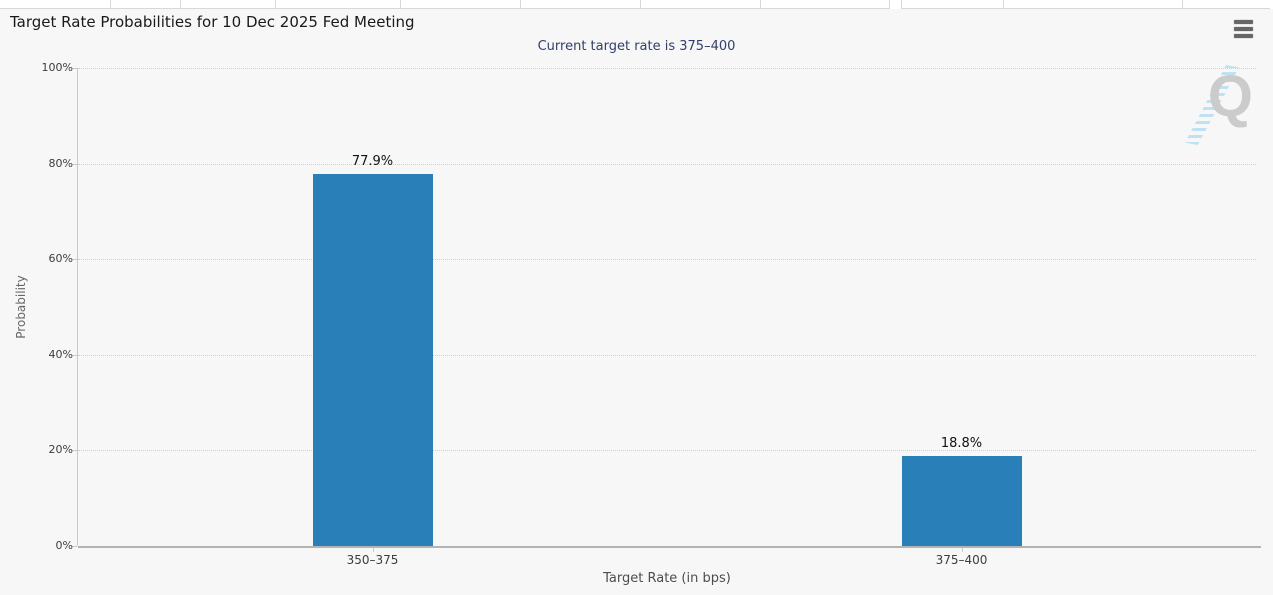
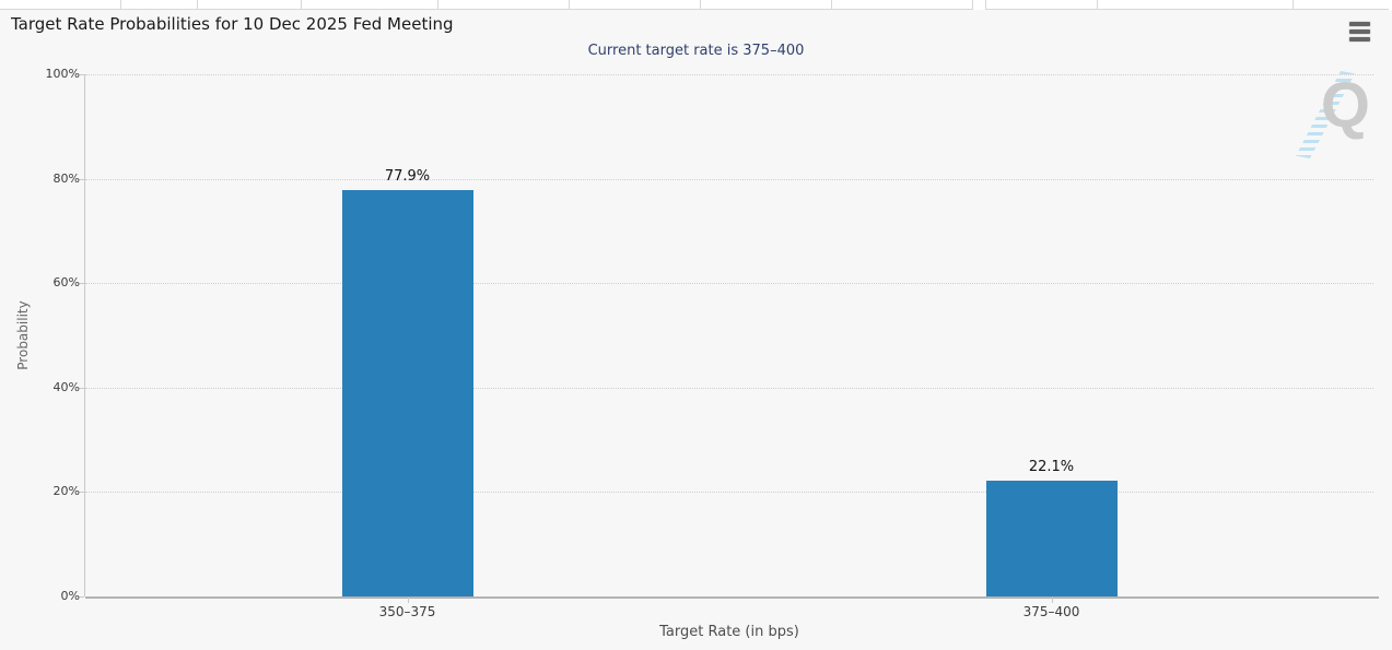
375–400: 18.8% -> 22.1%
